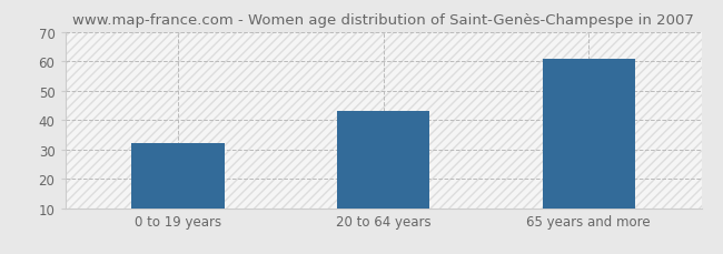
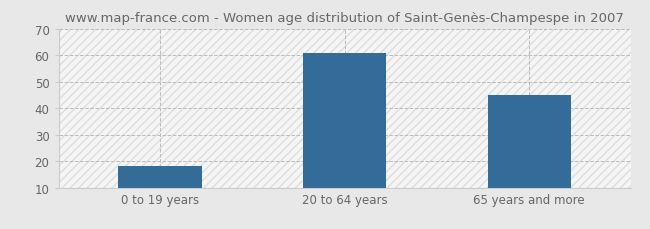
0 to 19 years: 32 -> 18
20 to 64 years: 43 -> 61
65 years and more: 61 -> 45
